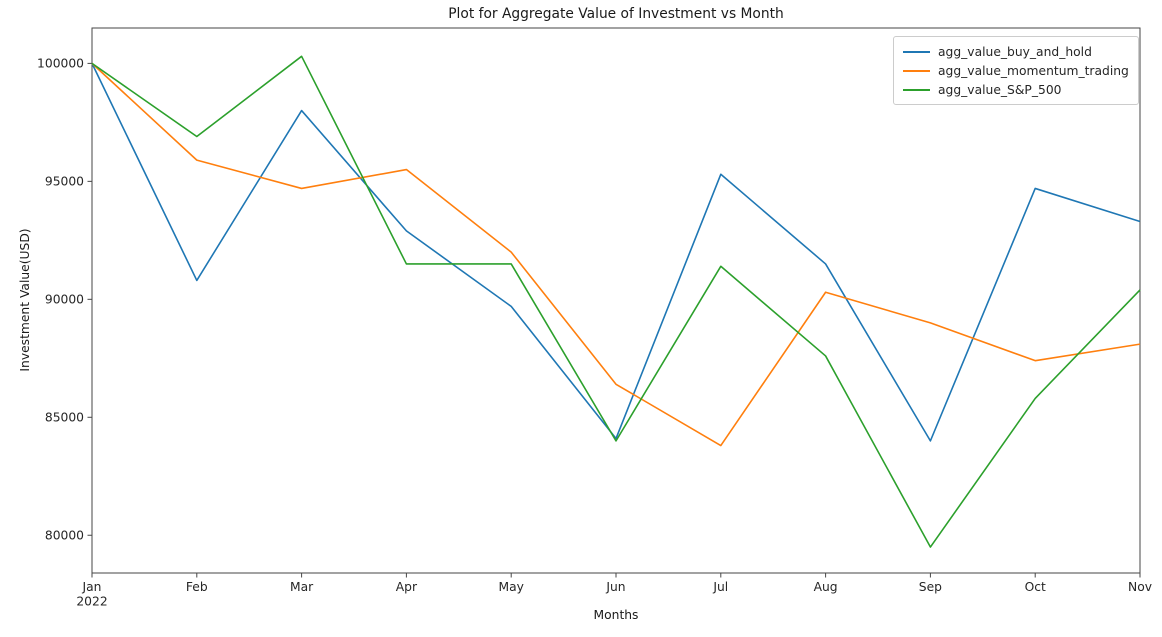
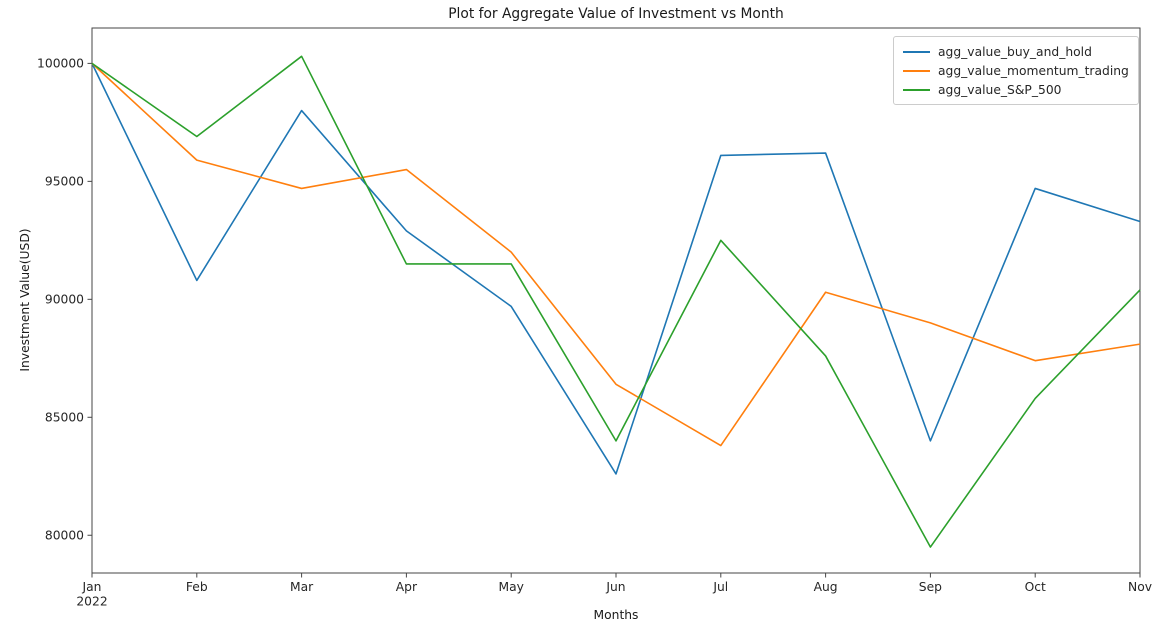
agg_value_buy_and_hold/Jun: 84100 -> 82600
agg_value_buy_and_hold/Jul: 95300 -> 96100
agg_value_S&P_500/Jul: 91400 -> 92500
agg_value_buy_and_hold/Aug: 91500 -> 96200
